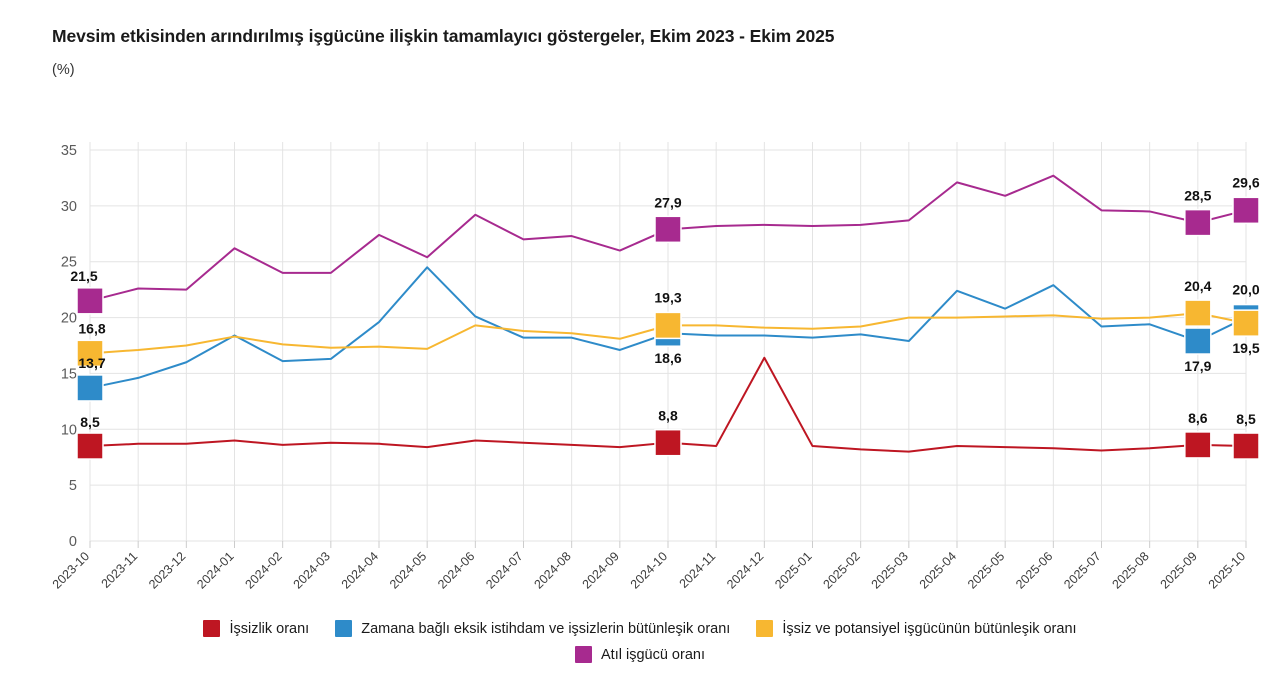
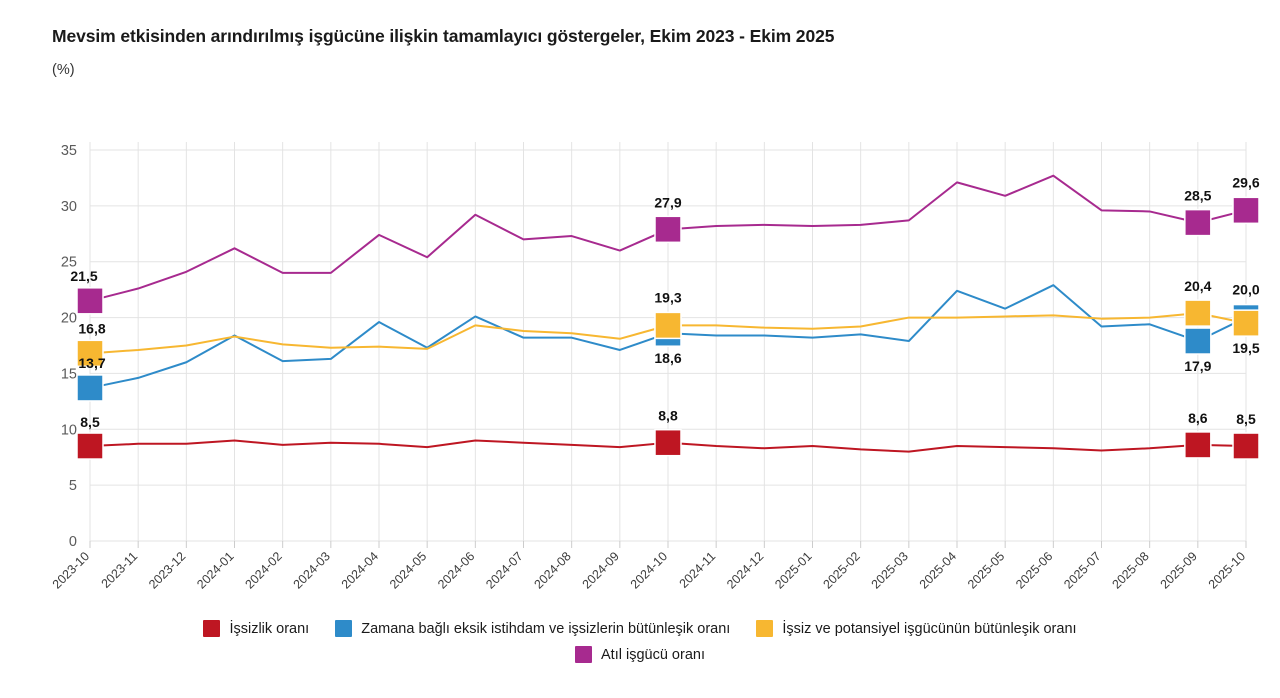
Atıl işgücü oranı/2023-12: 22.5 -> 24.1
Zamana bağlı eksik istihdam ve işsizlerin bütünleşik oranı/2024-05: 24.5 -> 17.3
İşsizlik oranı/2024-12: 16.4 -> 8.3
